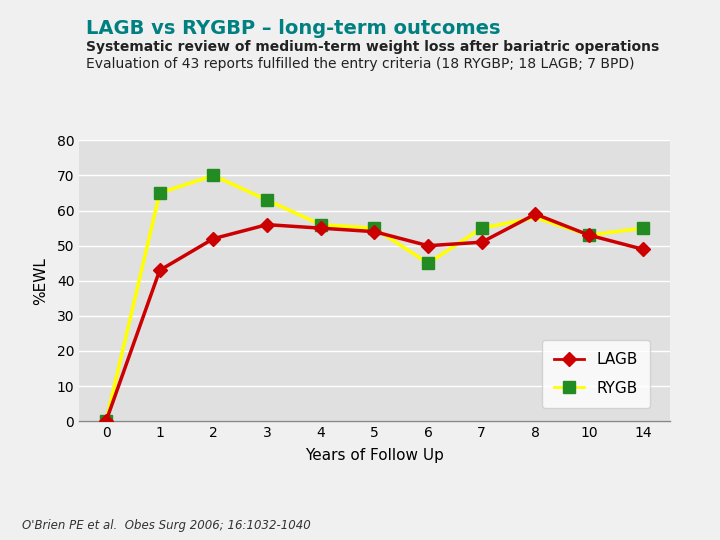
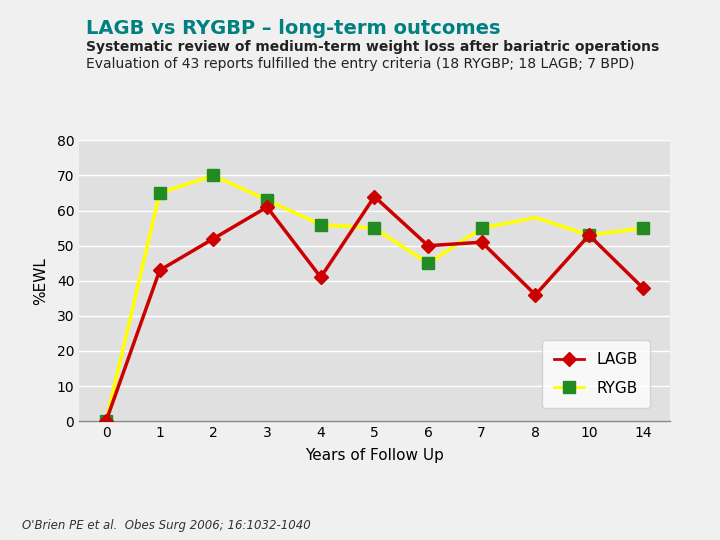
LAGB/3: 56 -> 61
LAGB/4: 55 -> 41
LAGB/5: 54 -> 64
LAGB/8: 59 -> 36
LAGB/14: 49 -> 38
